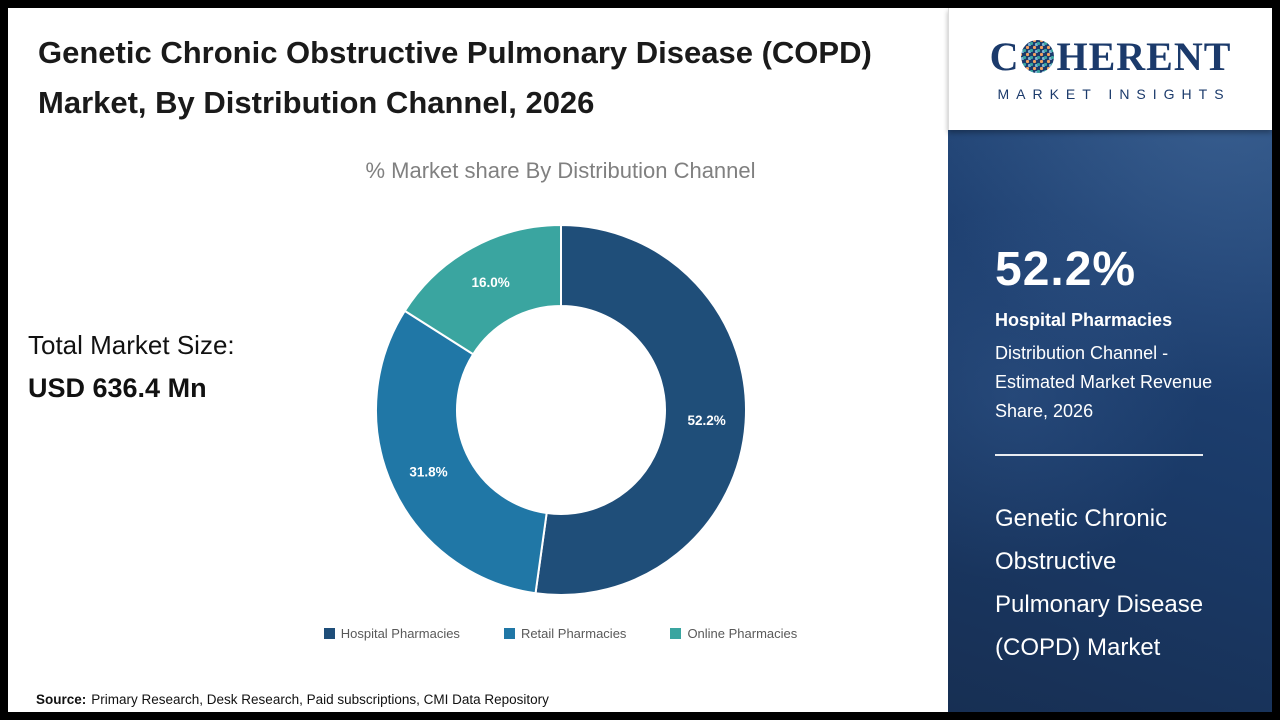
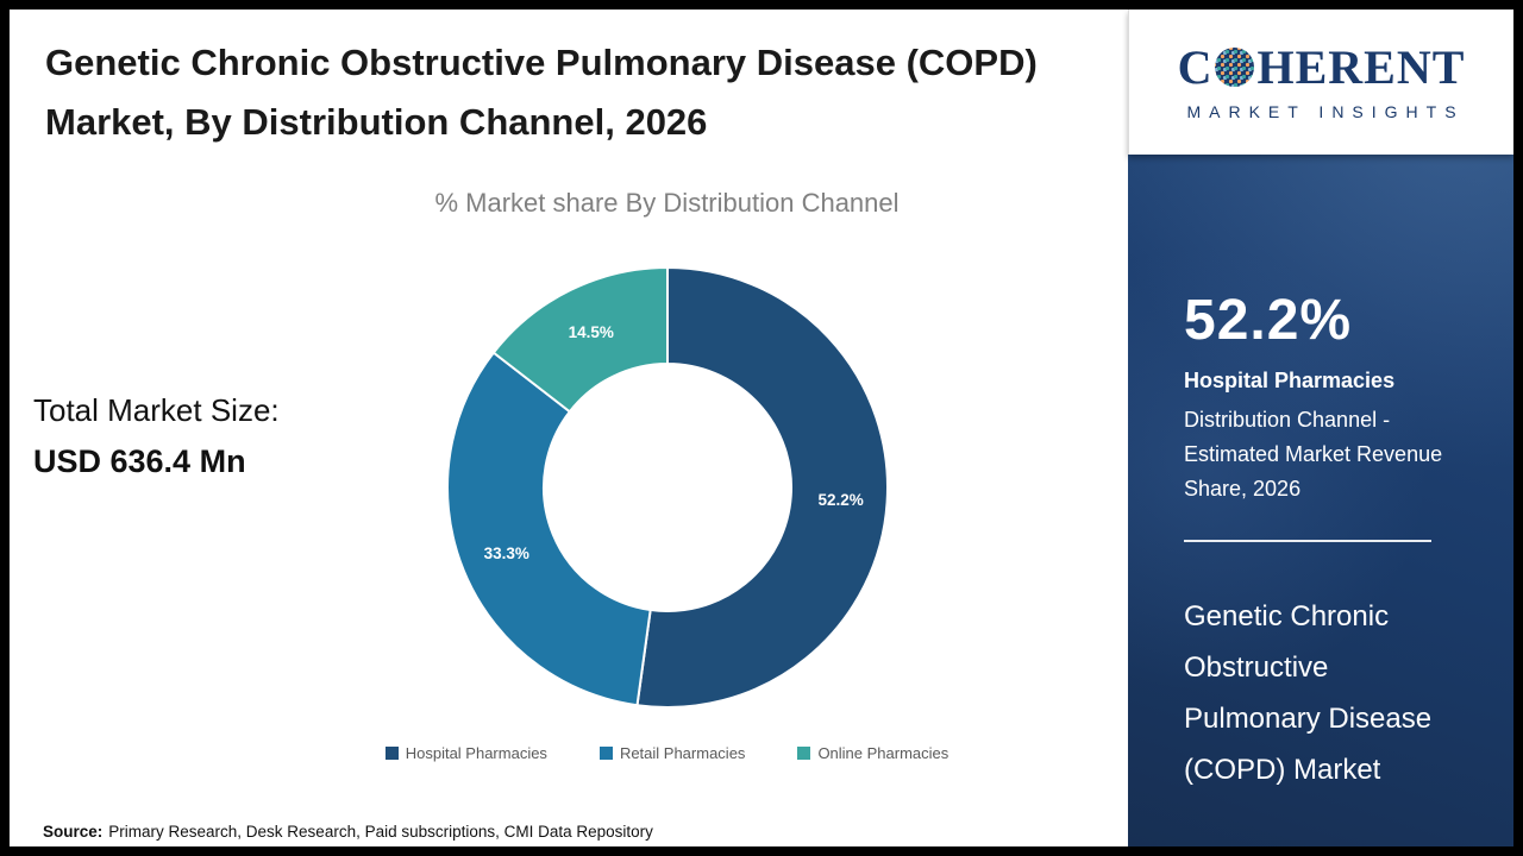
Retail Pharmacies: 31.8% -> 33.3%
Online Pharmacies: 16.0% -> 14.5%
